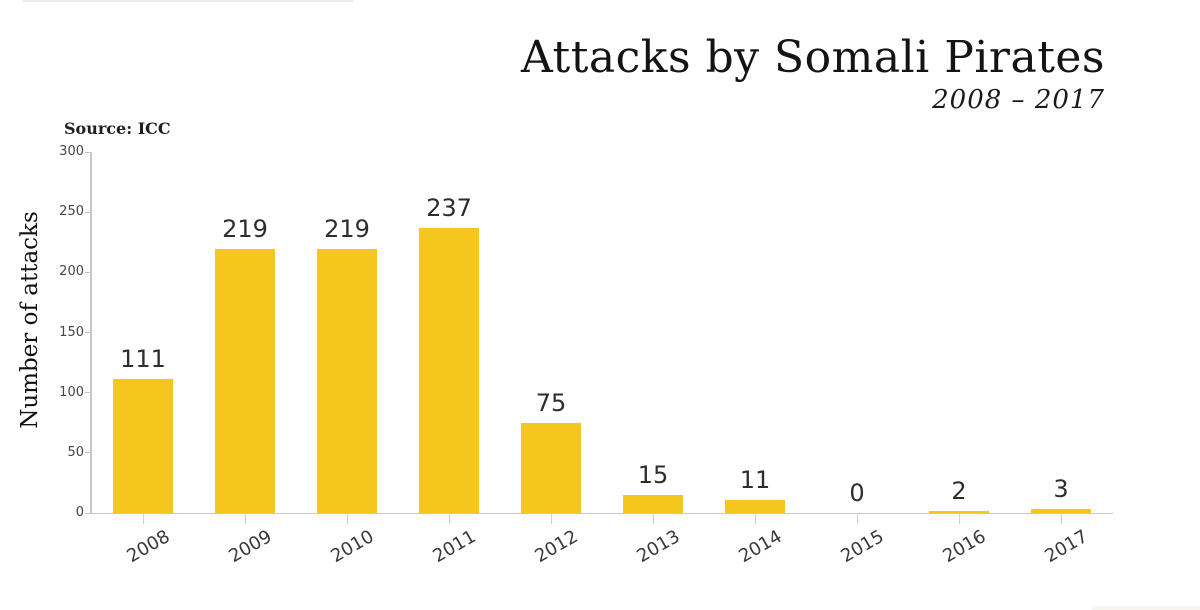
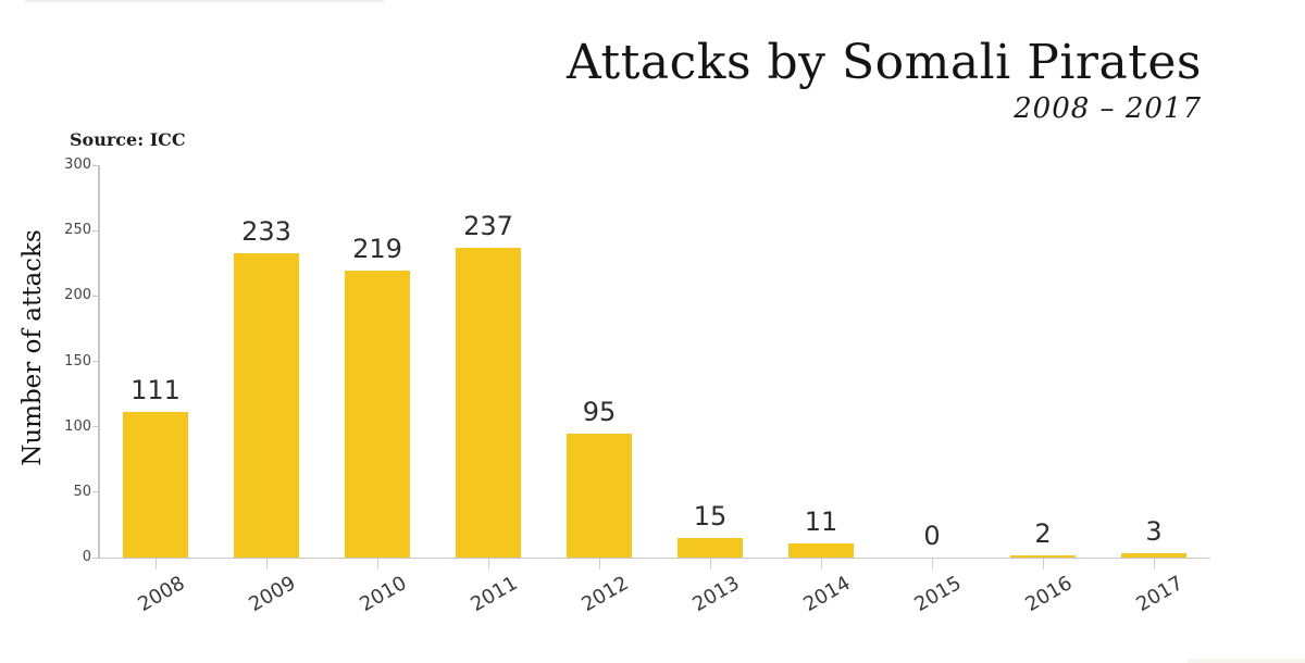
2009: 219 -> 233
2012: 75 -> 95
